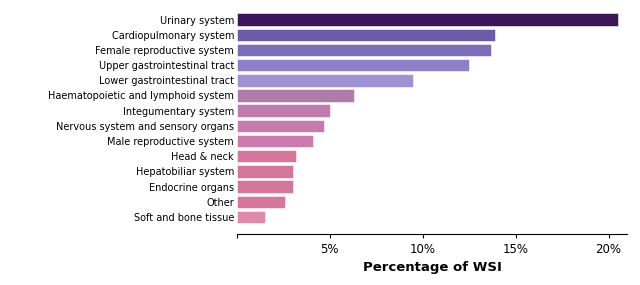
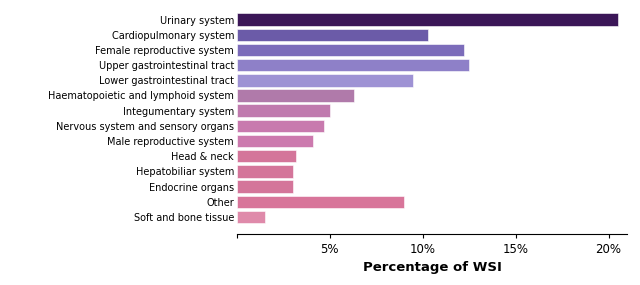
Cardiopulmonary system: 13.9% -> 10.3%
Female reproductive system: 13.7% -> 12.2%
Other: 2.6% -> 9.0%
